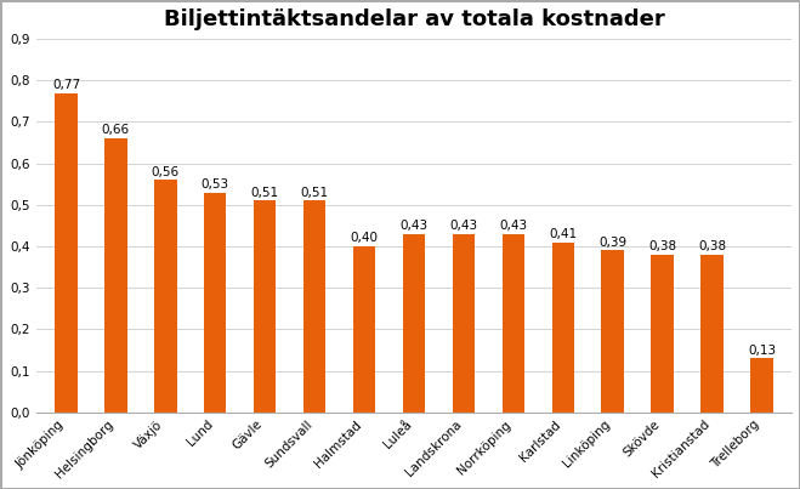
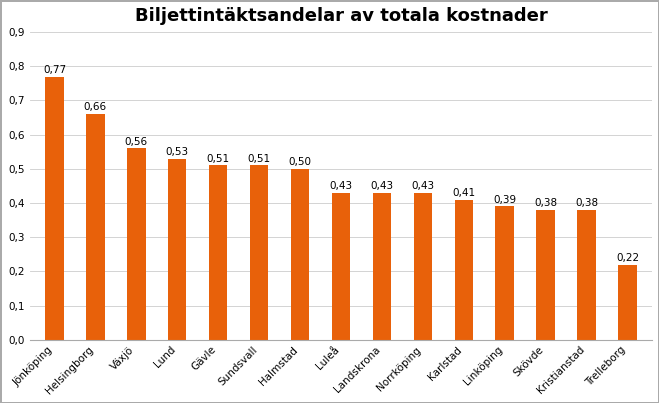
Halmstad: 0,40 -> 0,50
Trelleborg: 0,13 -> 0,22
